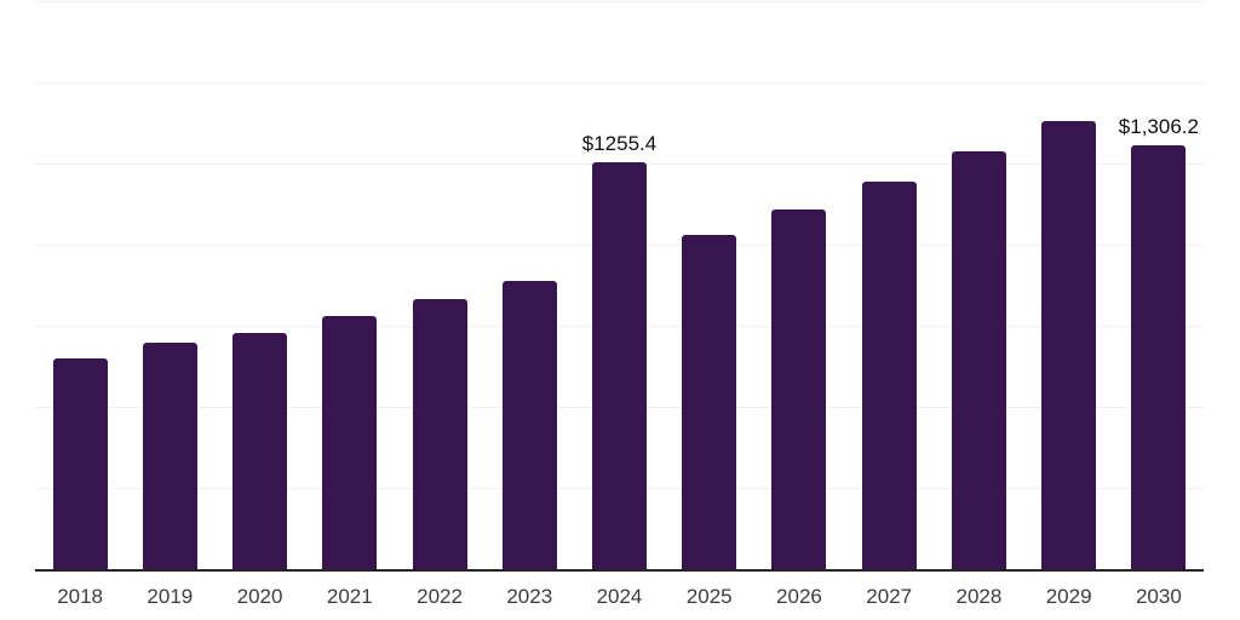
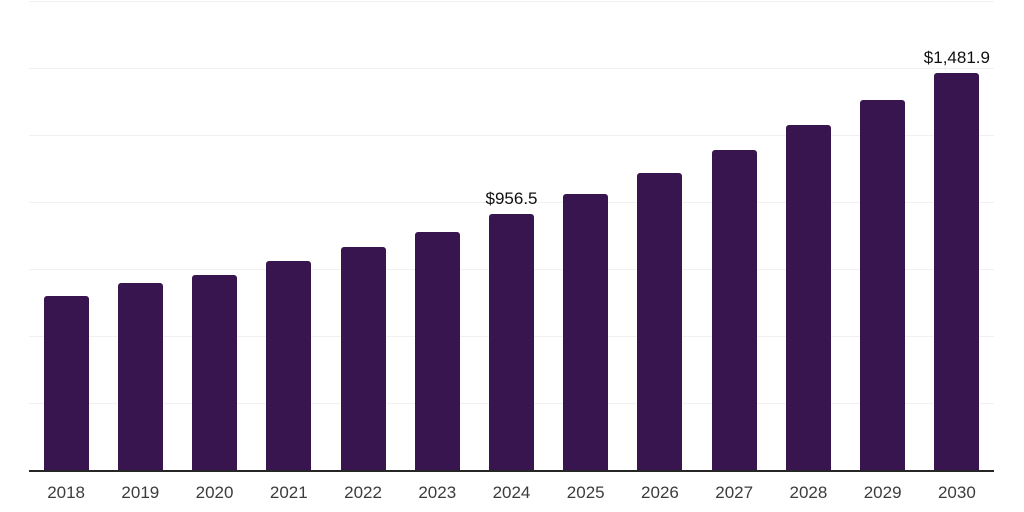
2024: $1255.4 -> $956.5
2030: $1,306.2 -> $1,481.9
